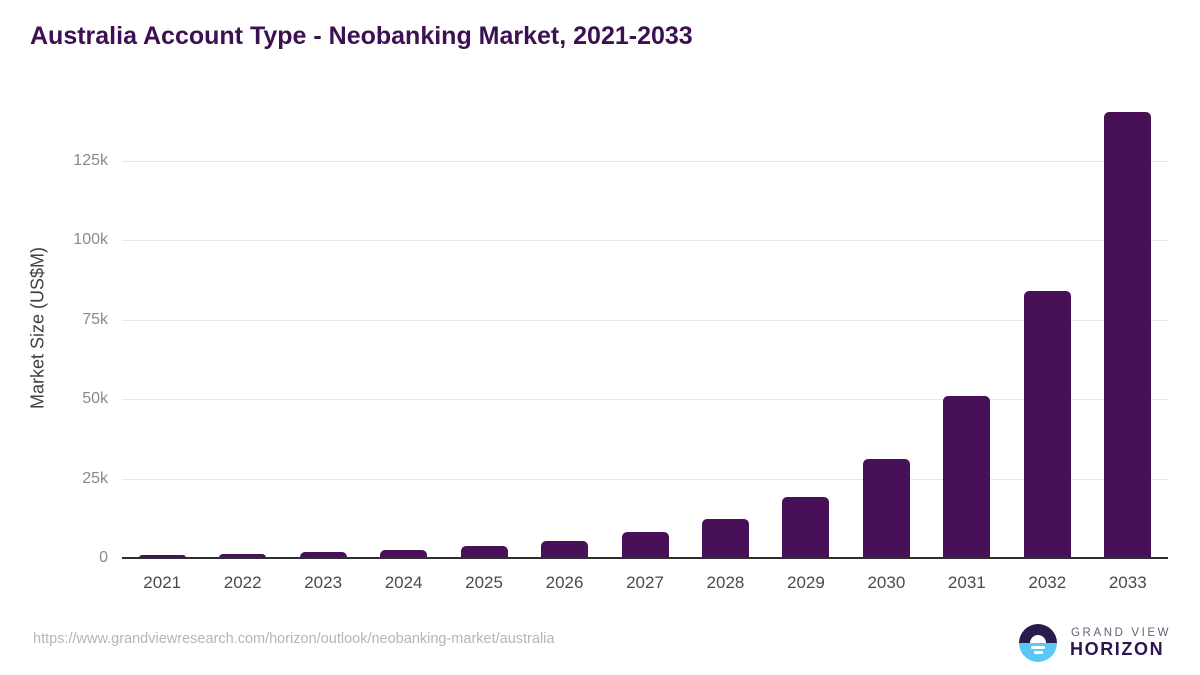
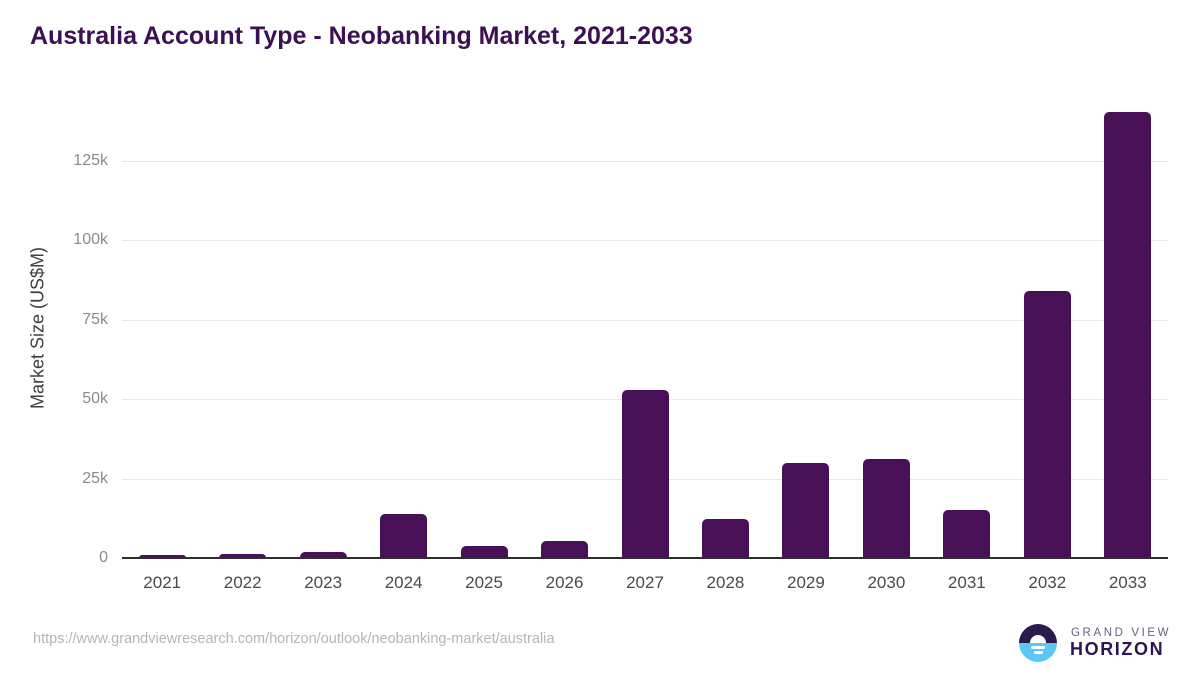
2024: 3k -> 14k
2027: 8k -> 53k
2029: 19k -> 30k
2031: 51k -> 15k
